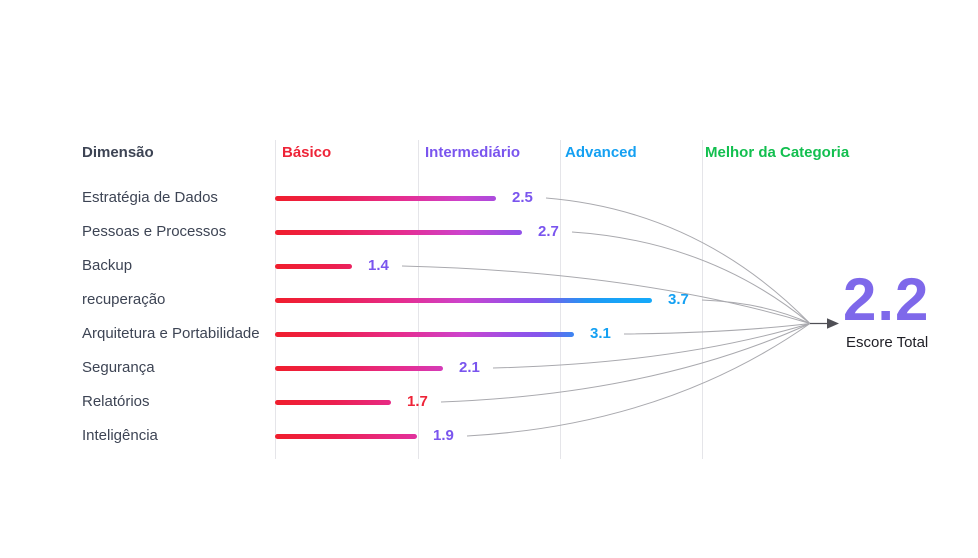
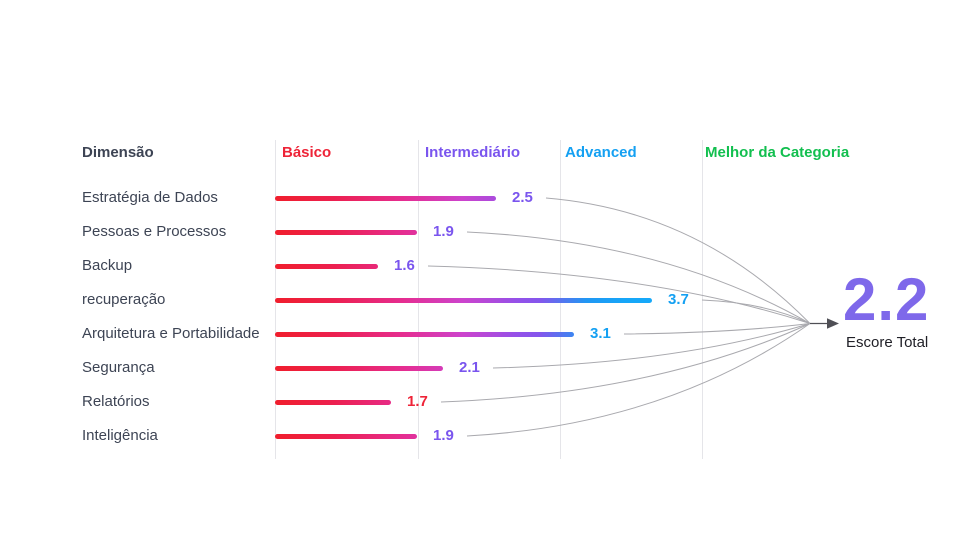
Pessoas e Processos: 2.7 -> 1.9
Backup: 1.4 -> 1.6
